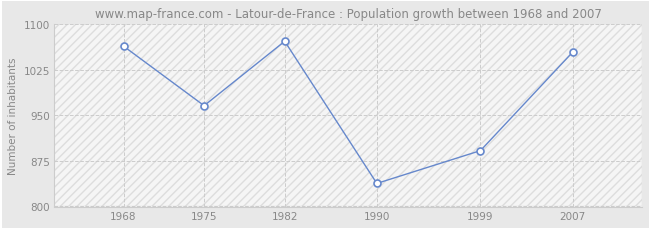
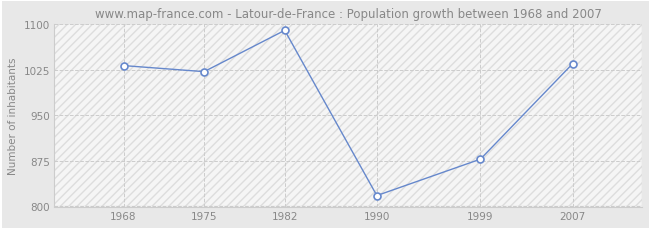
1968: 1064 -> 1032
1975: 966 -> 1022
1982: 1072 -> 1090
1990: 838 -> 818
1999: 892 -> 878
2007: 1054 -> 1035
